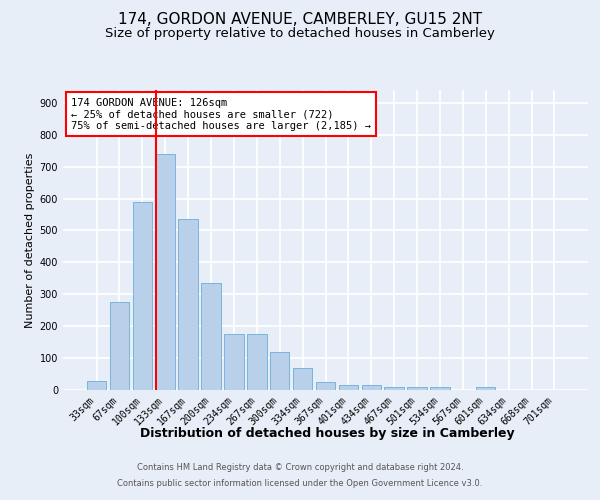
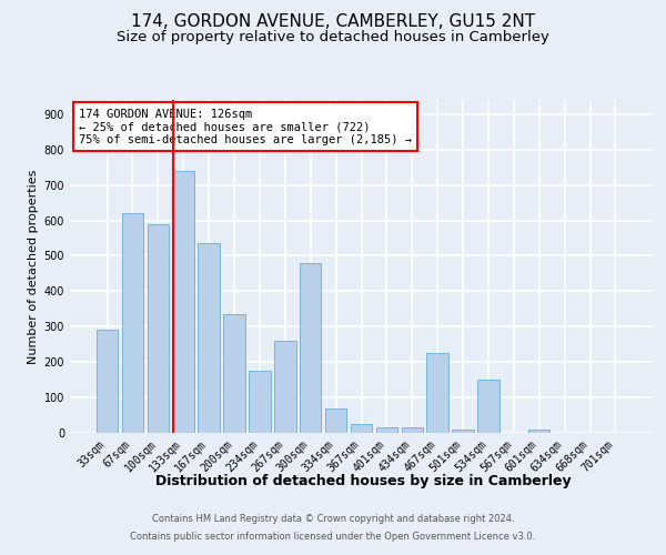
33sqm: 27 -> 290
67sqm: 275 -> 620
267sqm: 175 -> 260
300sqm: 120 -> 480
467sqm: 10 -> 225
534sqm: 10 -> 150
